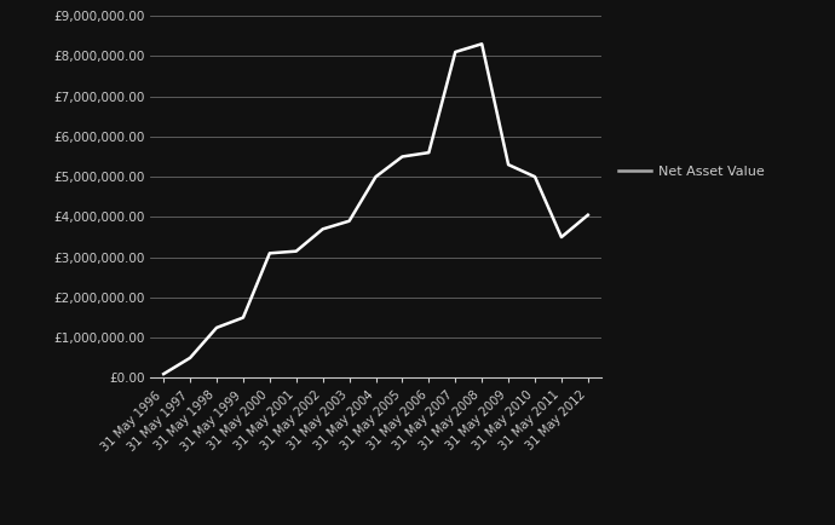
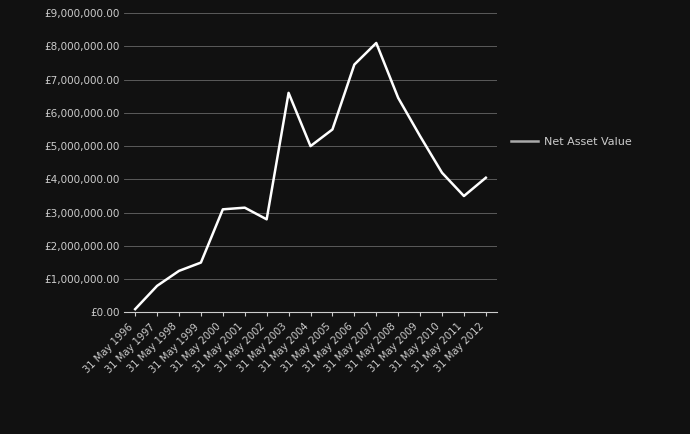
31 May 1997: £500,000 -> £800,000
31 May 2002: £3,700,000 -> £2,800,000
31 May 2003: £3,900,000 -> £6,600,000
31 May 2006: £5,600,000 -> £7,450,000
31 May 2008: £8,300,000 -> £6,450,000
31 May 2010: £5,000,000 -> £4,200,000
